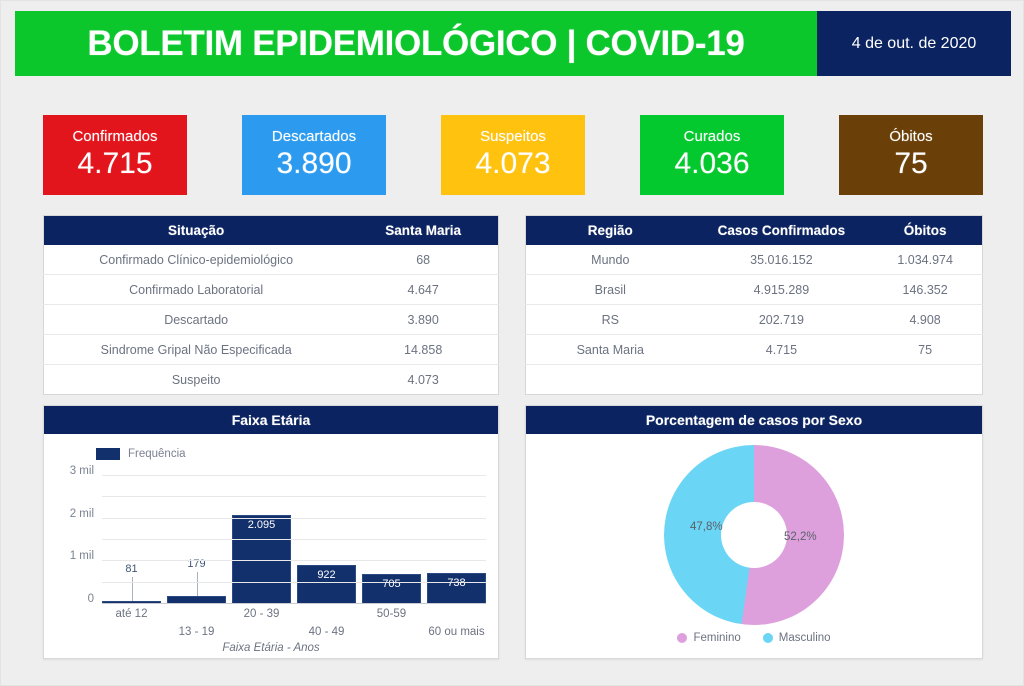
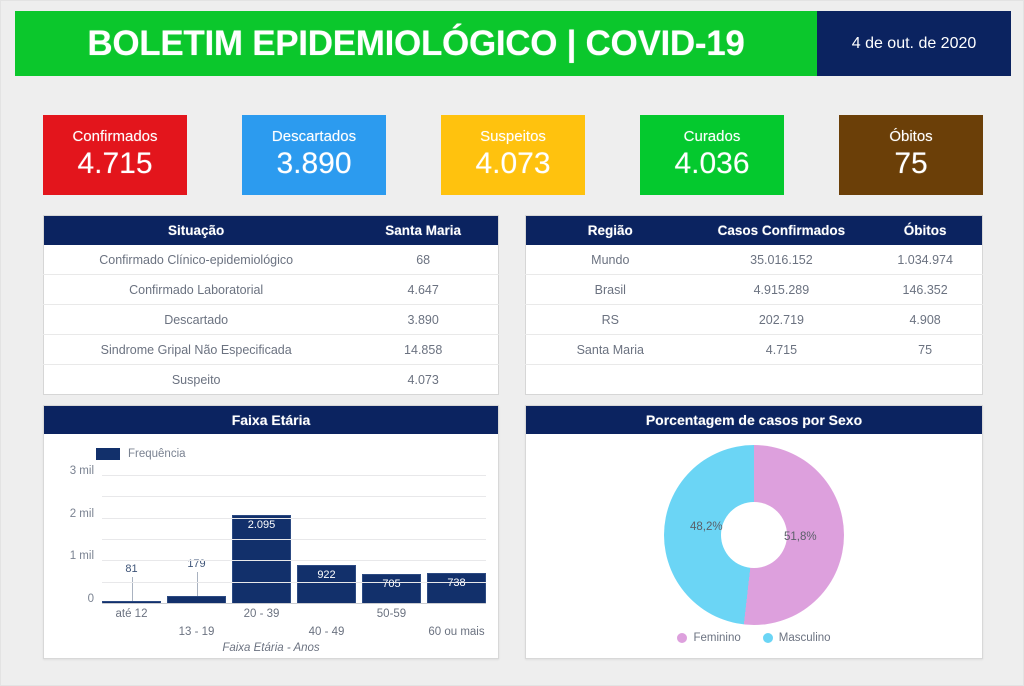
Porcentagem de casos por Sexo/Feminino: 52,2% -> 51,8%
Porcentagem de casos por Sexo/Masculino: 47,8% -> 48,2%
